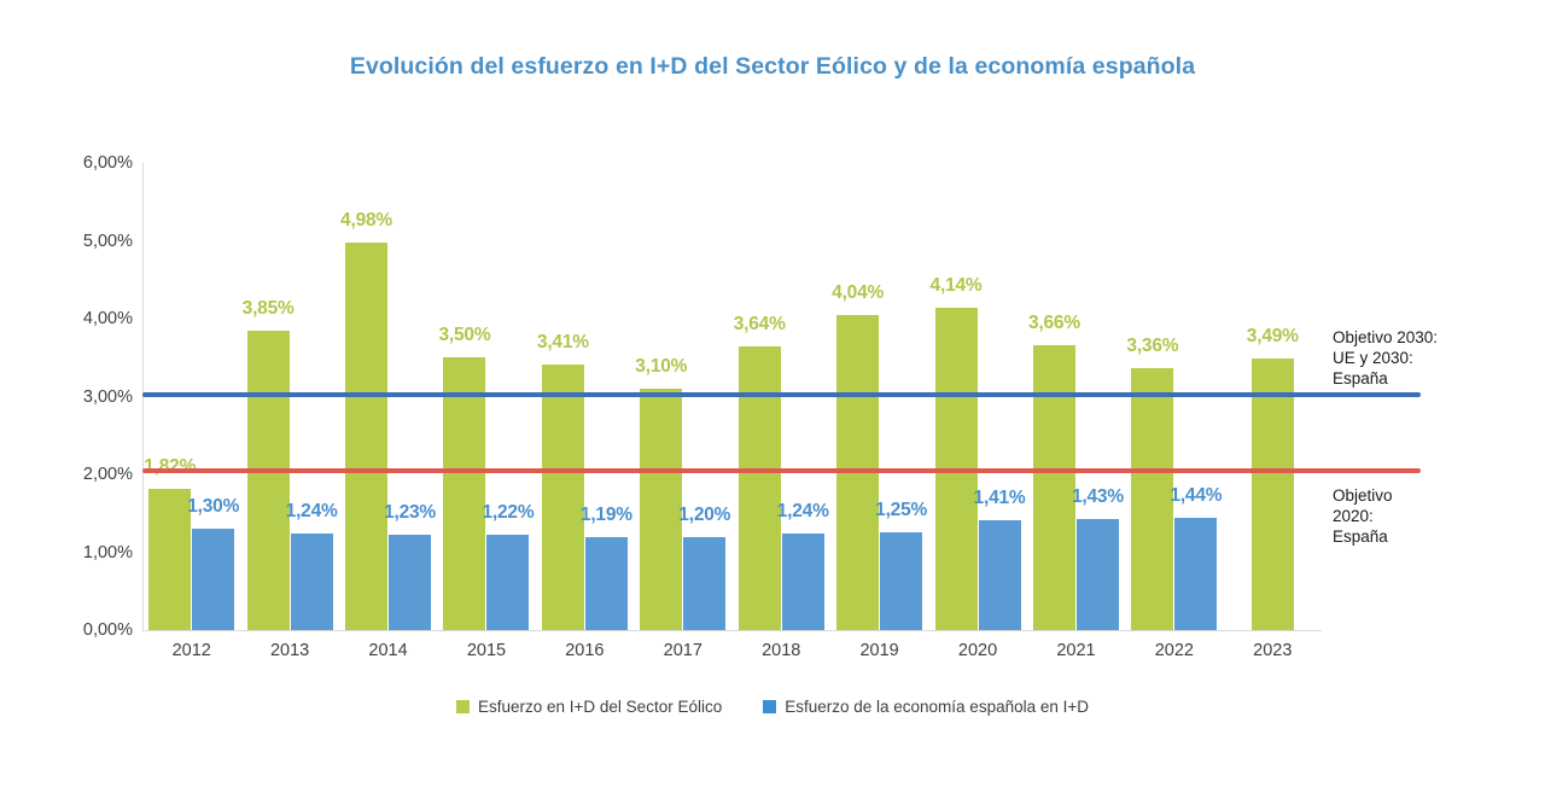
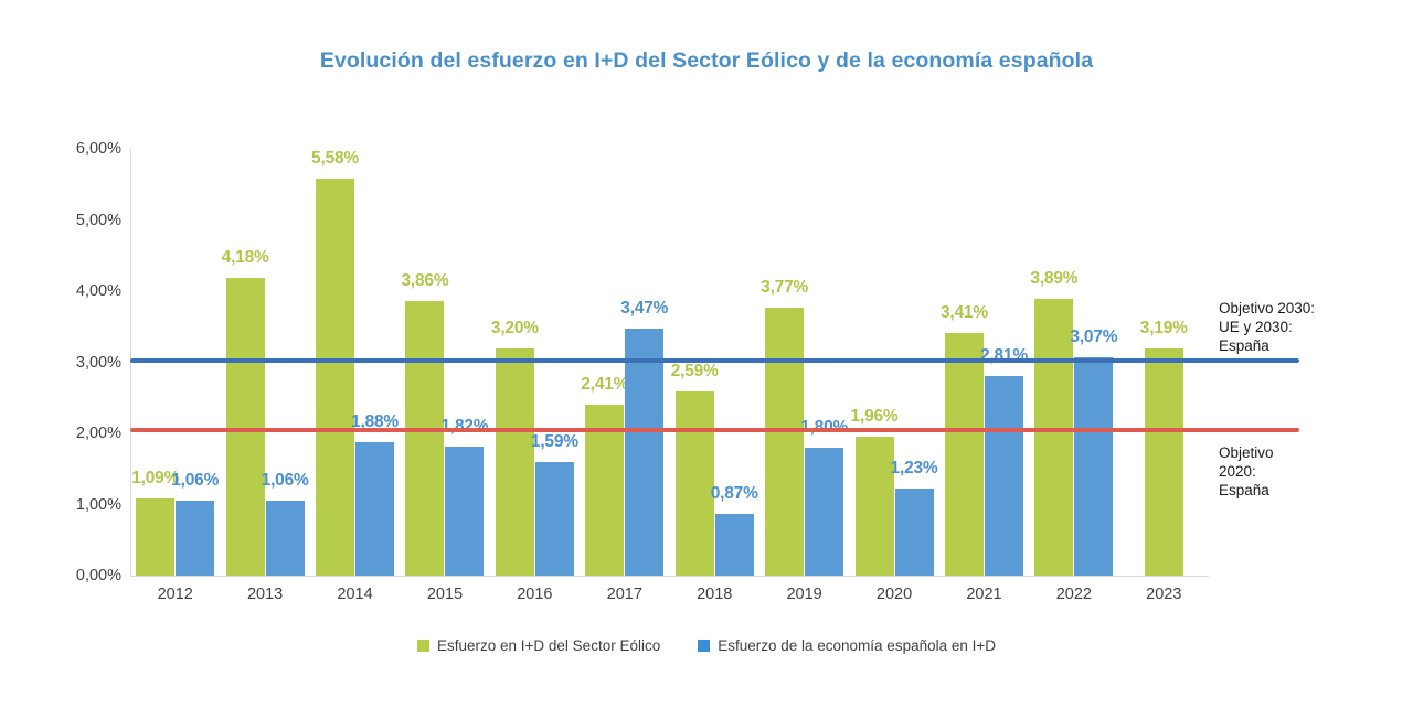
Esfuerzo en I+D del Sector Eólico/2012: 1,82% -> 1,09%
Esfuerzo de la economía española en I+D/2012: 1,30% -> 1,06%
Esfuerzo en I+D del Sector Eólico/2013: 3,85% -> 4,18%
Esfuerzo de la economía española en I+D/2013: 1,24% -> 1,06%
Esfuerzo en I+D del Sector Eólico/2014: 4,98% -> 5,58%
Esfuerzo de la economía española en I+D/2014: 1,23% -> 1,88%
Esfuerzo en I+D del Sector Eólico/2015: 3,50% -> 3,86%
Esfuerzo de la economía española en I+D/2015: 1,22% -> 1,82%
Esfuerzo en I+D del Sector Eólico/2016: 3,41% -> 3,20%
Esfuerzo de la economía española en I+D/2016: 1,19% -> 1,59%
Esfuerzo en I+D del Sector Eólico/2017: 3,10% -> 2,41%
Esfuerzo de la economía española en I+D/2017: 1,20% -> 3,47%
Esfuerzo en I+D del Sector Eólico/2018: 3,64% -> 2,59%
Esfuerzo de la economía española en I+D/2018: 1,24% -> 0,87%
Esfuerzo en I+D del Sector Eólico/2019: 4,04% -> 3,77%
Esfuerzo de la economía española en I+D/2019: 1,25% -> 1,80%
Esfuerzo en I+D del Sector Eólico/2020: 4,14% -> 1,96%
Esfuerzo de la economía española en I+D/2020: 1,41% -> 1,23%
Esfuerzo en I+D del Sector Eólico/2021: 3,66% -> 3,41%
Esfuerzo de la economía española en I+D/2021: 1,43% -> 2,81%
Esfuerzo en I+D del Sector Eólico/2022: 3,36% -> 3,89%
Esfuerzo de la economía española en I+D/2022: 1,44% -> 3,07%
Esfuerzo en I+D del Sector Eólico/2023: 3,49% -> 3,19%
